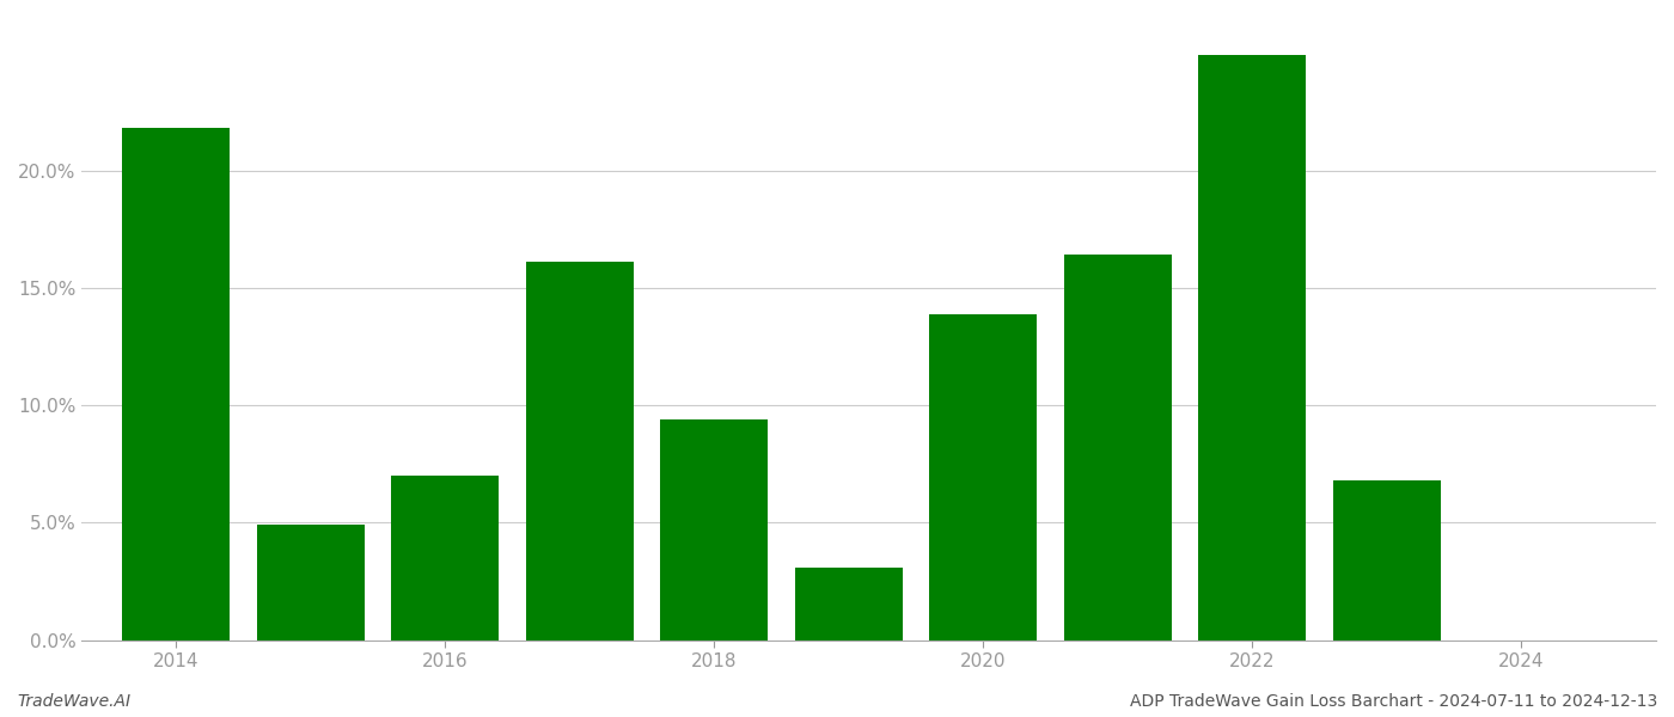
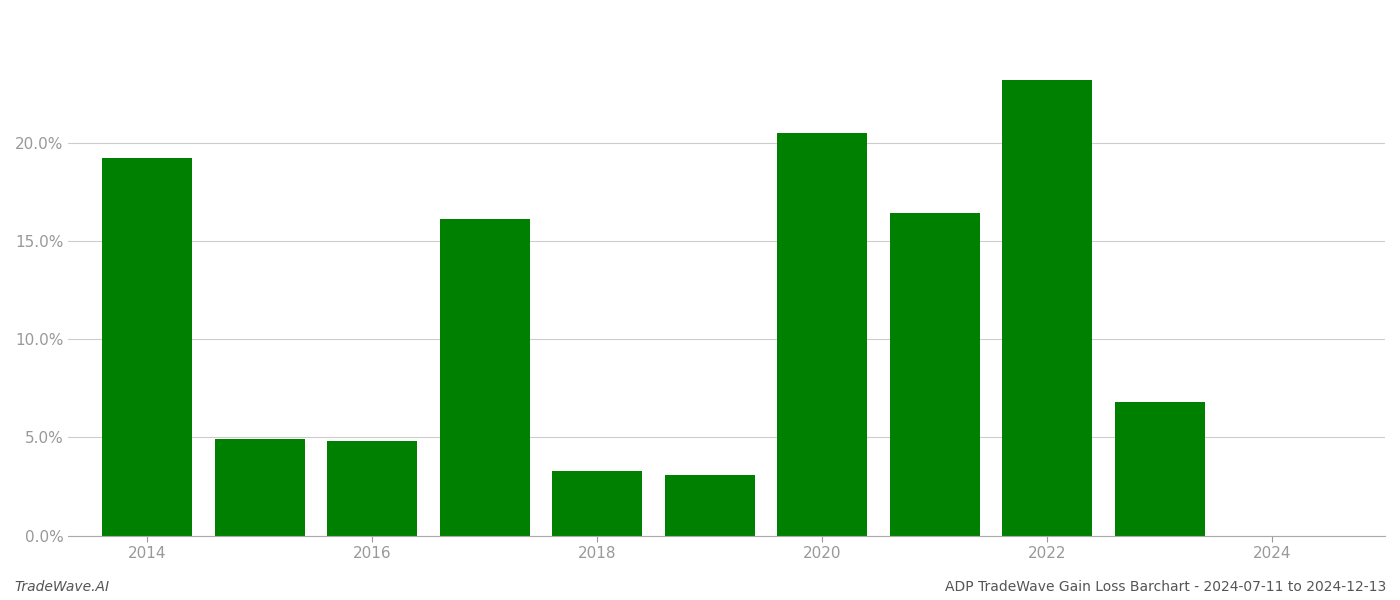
2014: 21.8% -> 19.2%
2016: 7.0% -> 4.8%
2018: 9.4% -> 3.3%
2020: 13.9% -> 20.5%
2022: 24.9% -> 23.2%
